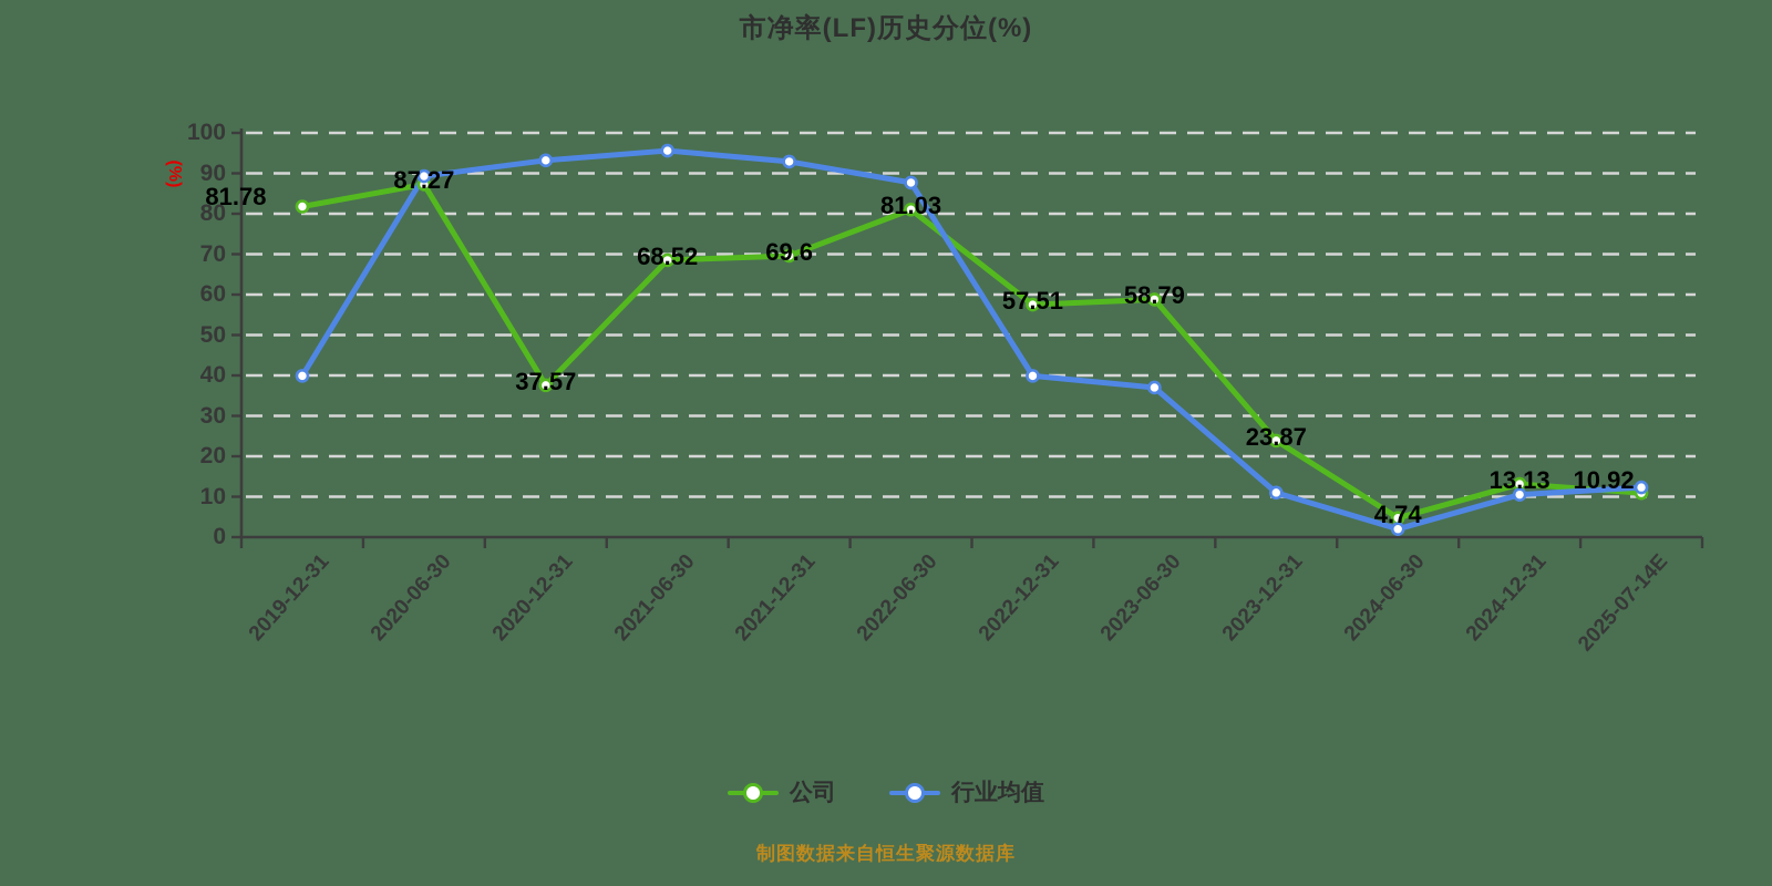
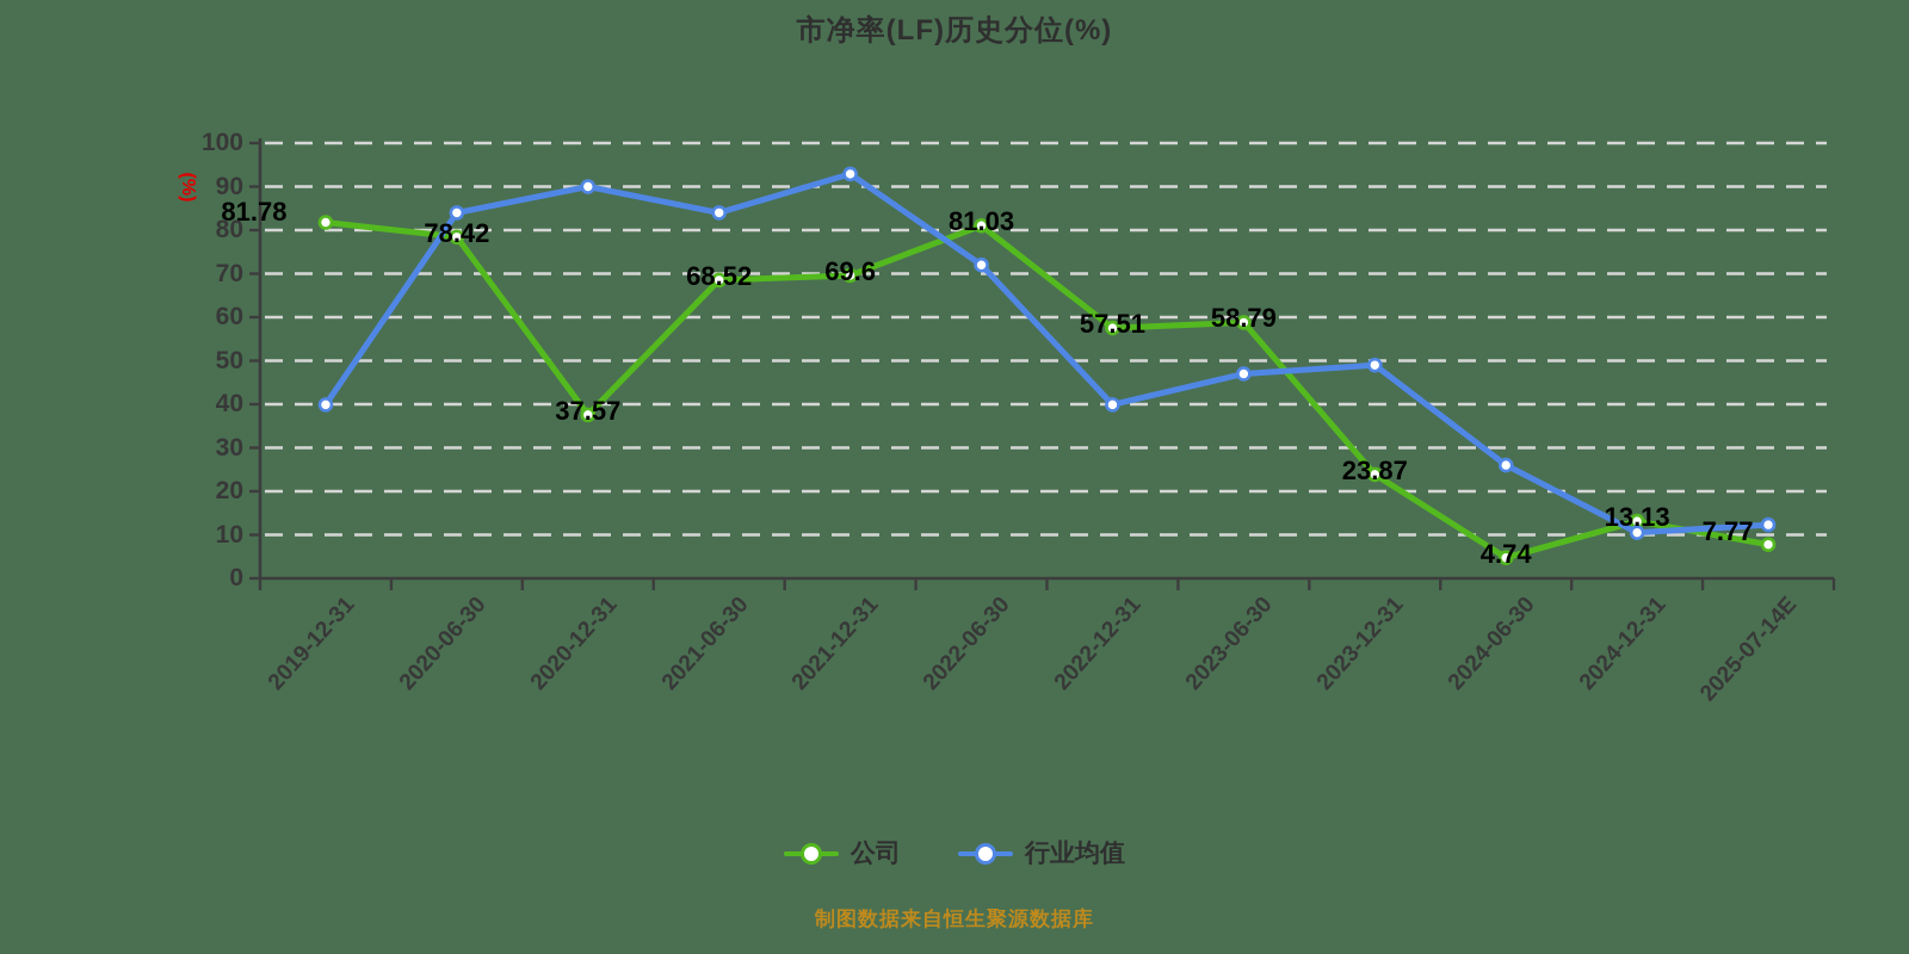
公司/2020-06-30: 87.27 -> 78.42
行业均值/2020-06-30: 89 -> 84
行业均值/2020-12-31: 93 -> 90
行业均值/2021-06-30: 96 -> 84
行业均值/2022-06-30: 88 -> 72
行业均值/2023-06-30: 37 -> 47
行业均值/2023-12-31: 11 -> 49
行业均值/2024-06-30: 2 -> 26
公司/2025-07-14E: 10.92 -> 7.77
